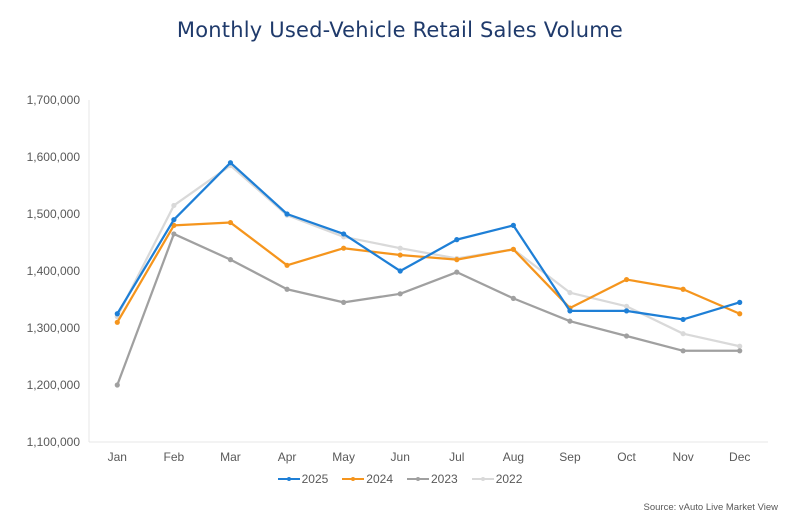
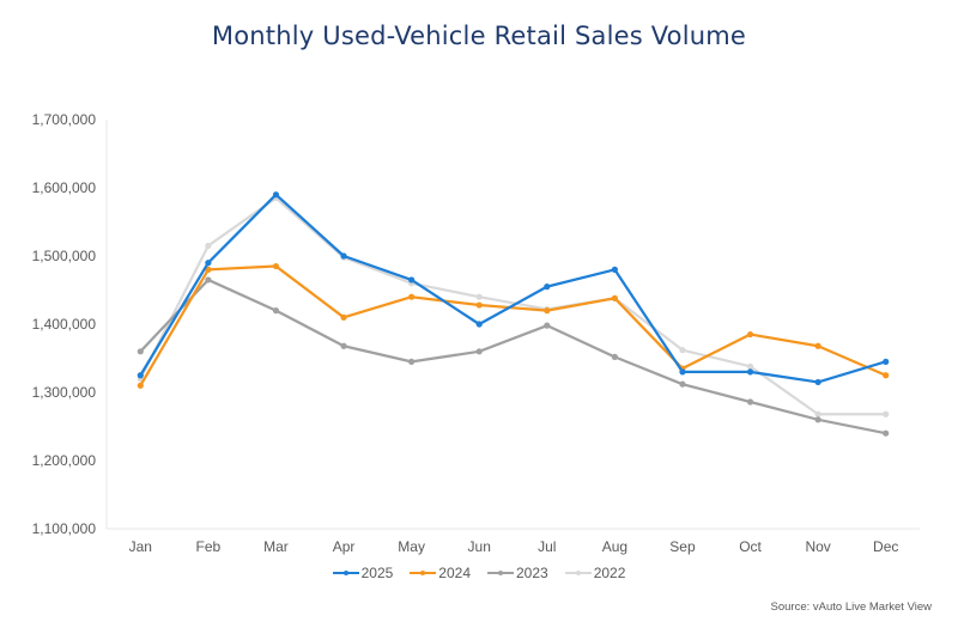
2023/Jan: 1200000 -> 1360000
2022/Nov: 1290000 -> 1270000
2023/Dec: 1260000 -> 1240000
